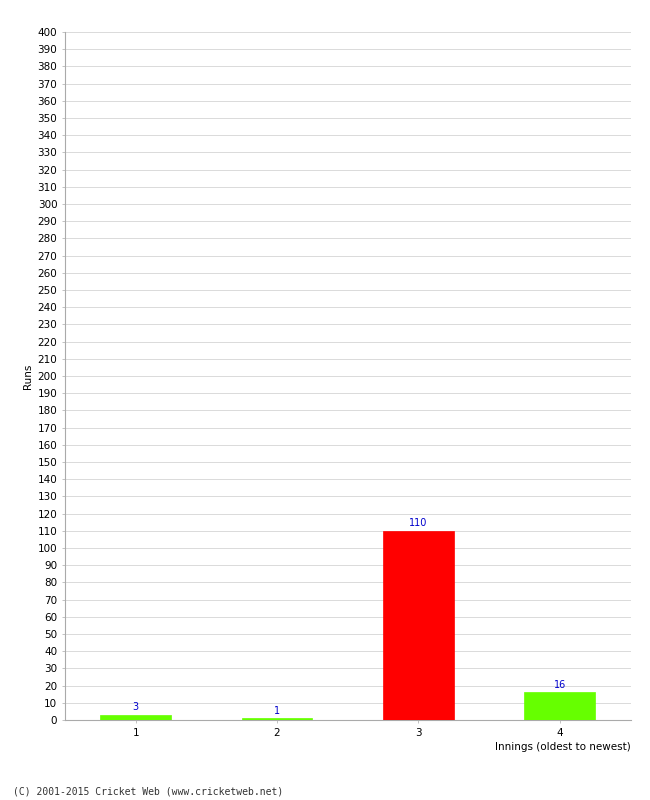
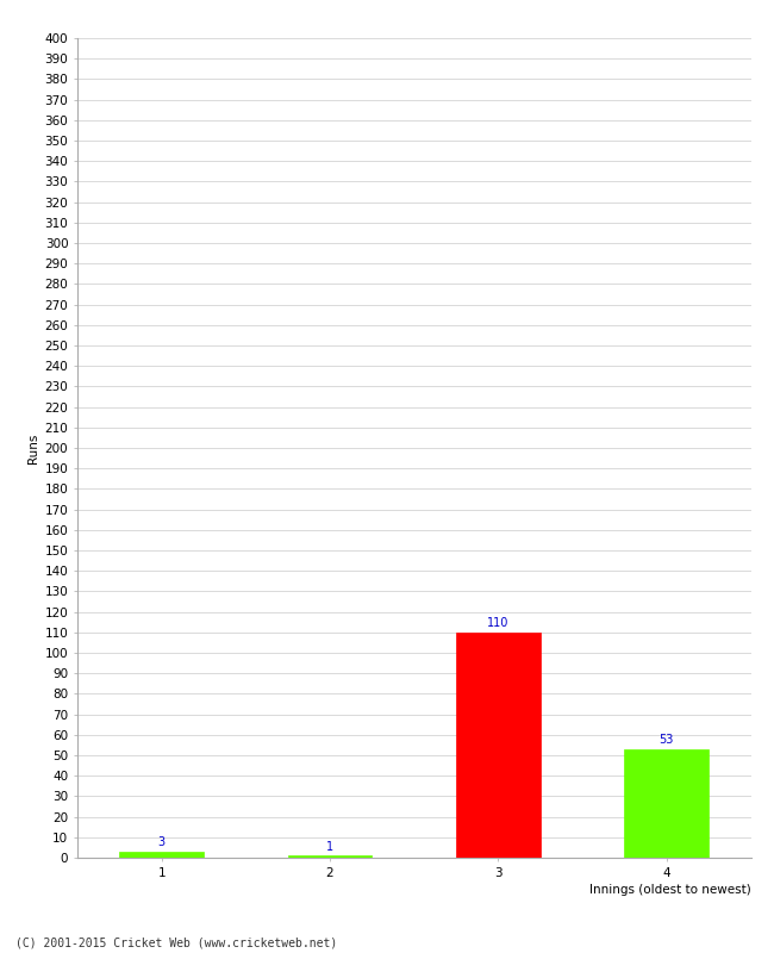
4: 16 -> 53
